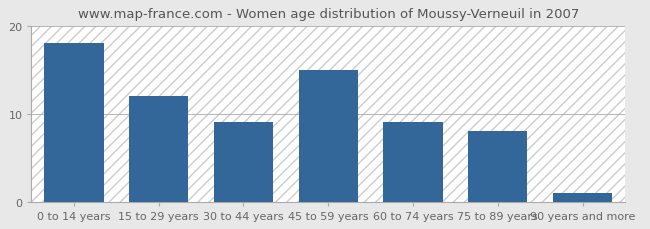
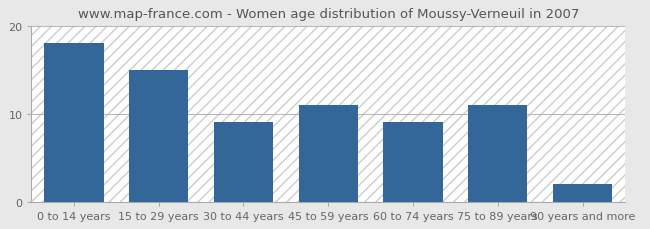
15 to 29 years: 12 -> 15
45 to 59 years: 15 -> 11
75 to 89 years: 8 -> 11
90 years and more: 1 -> 2
